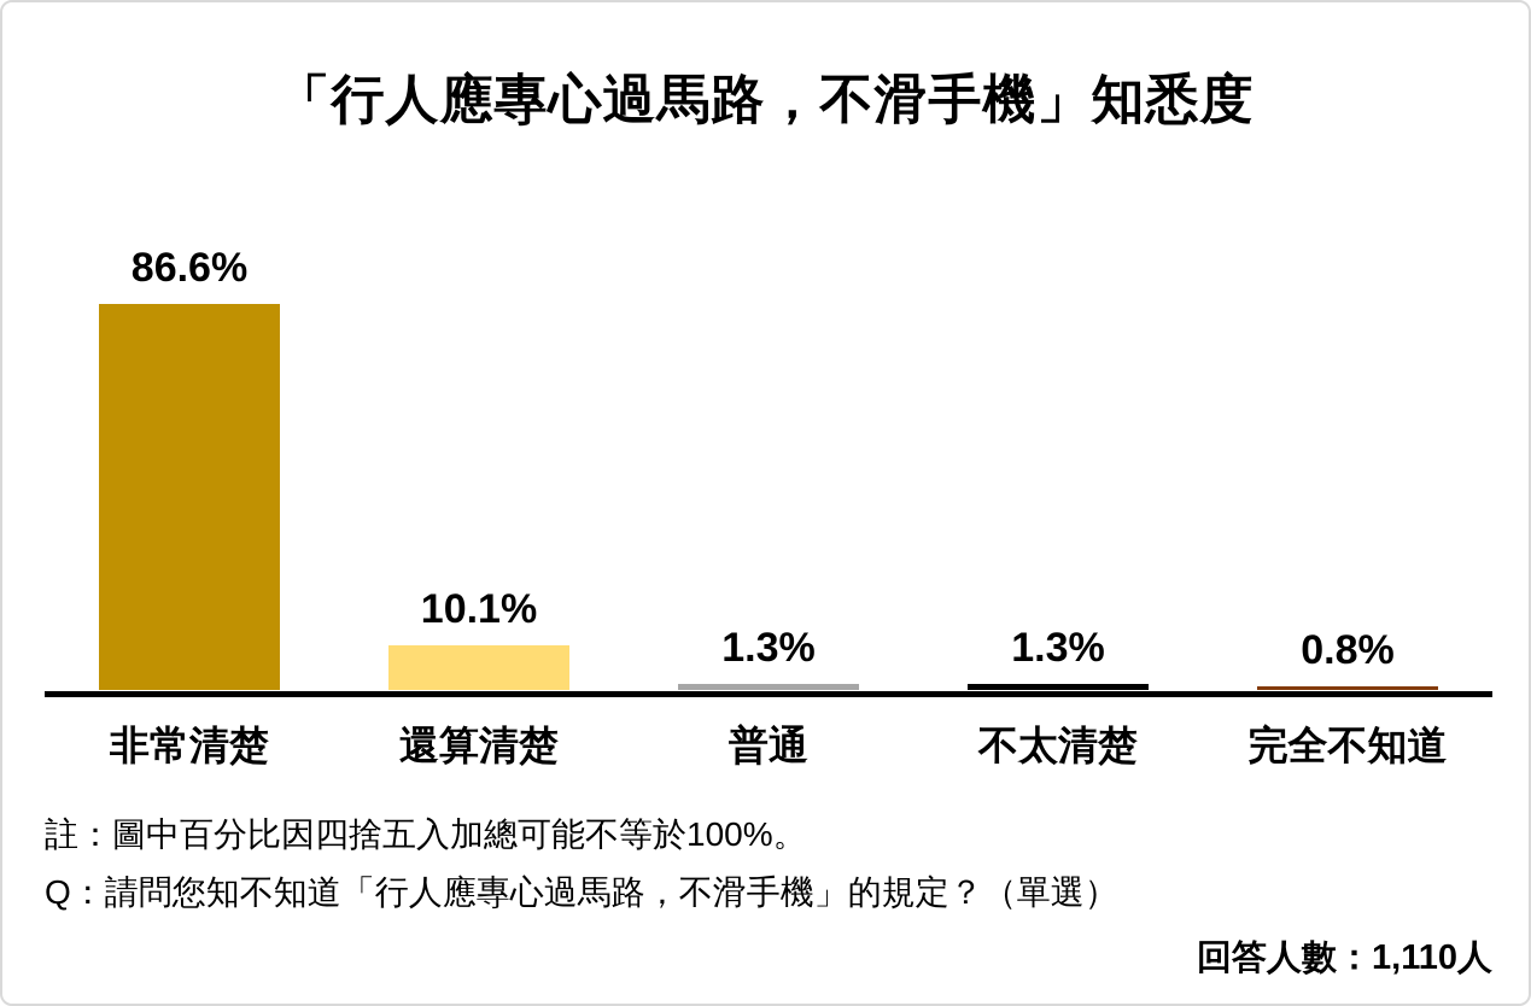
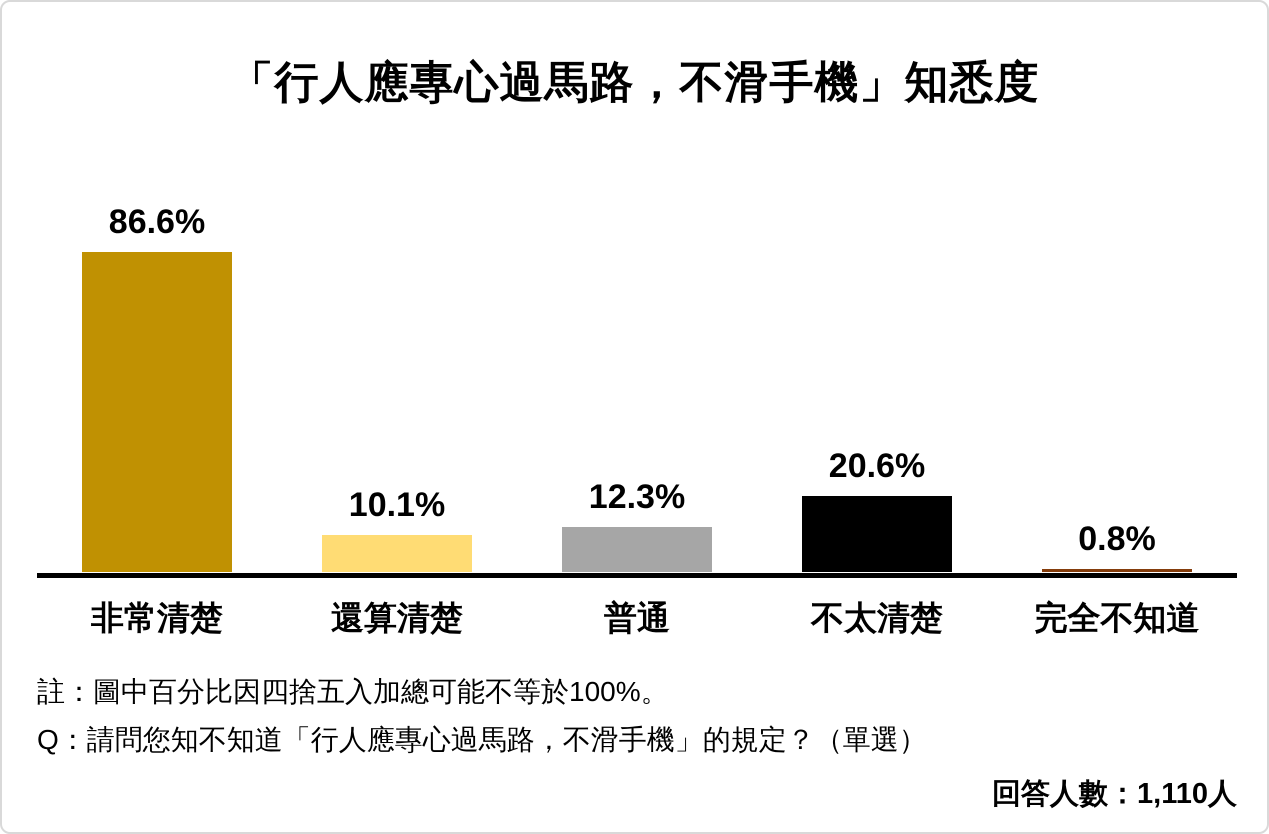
普通: 1.3% -> 12.3%
不太清楚: 1.3% -> 20.6%
